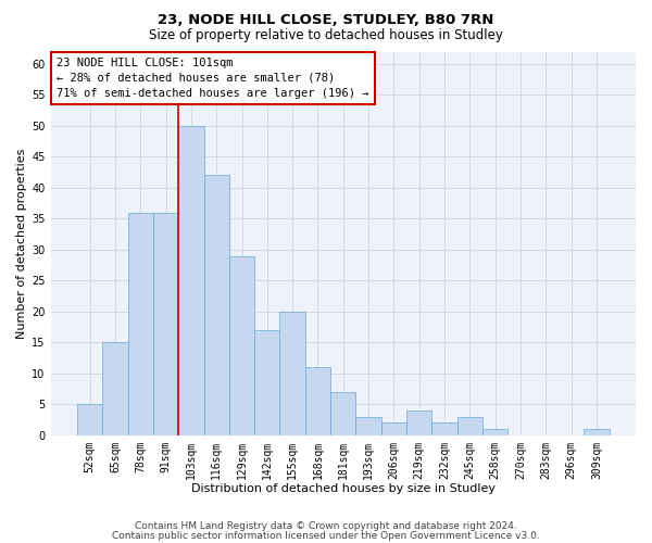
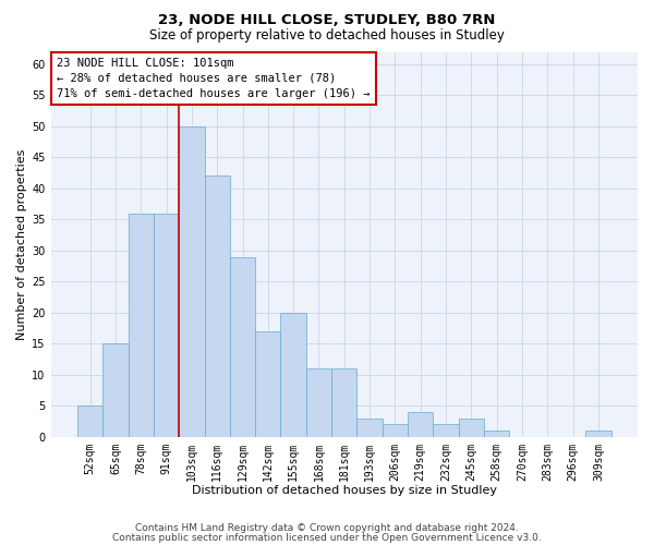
181sqm: 7 -> 11
